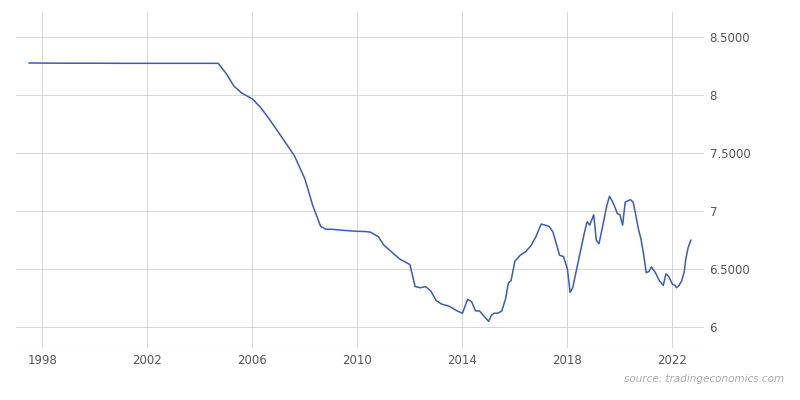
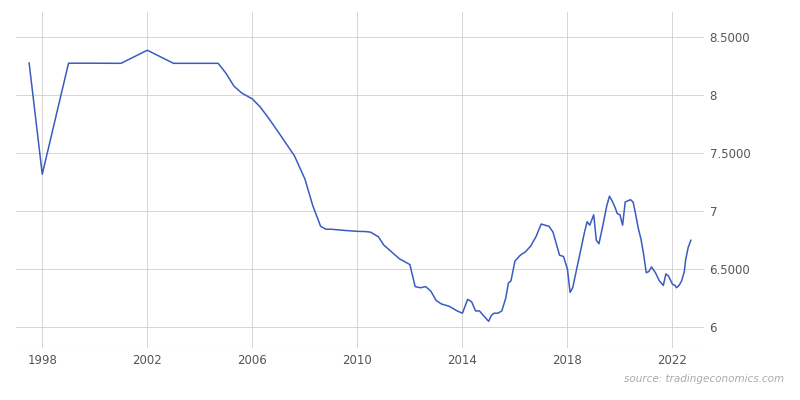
1998: 8.28 -> 7.32
2002: 8.28 -> 8.39
